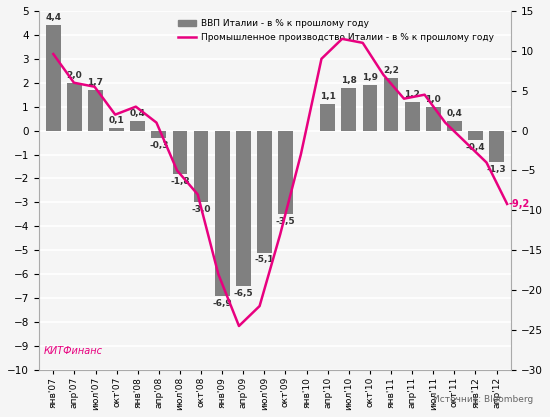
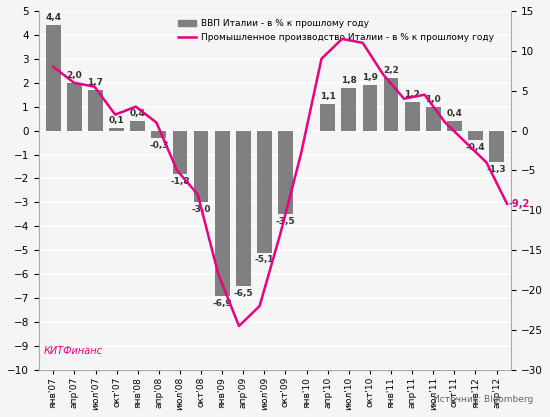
Промышленное производство Италии - в % к прошлому году/янв'07: 9.6 -> 8.0
